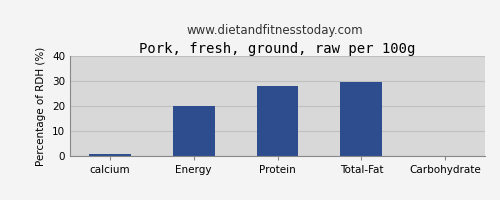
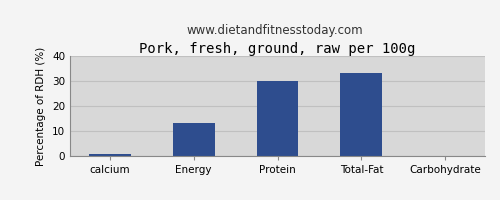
Energy: 20.0 -> 13.2
Protein: 28.0 -> 30.2
Total-Fat: 29.5 -> 33.3
